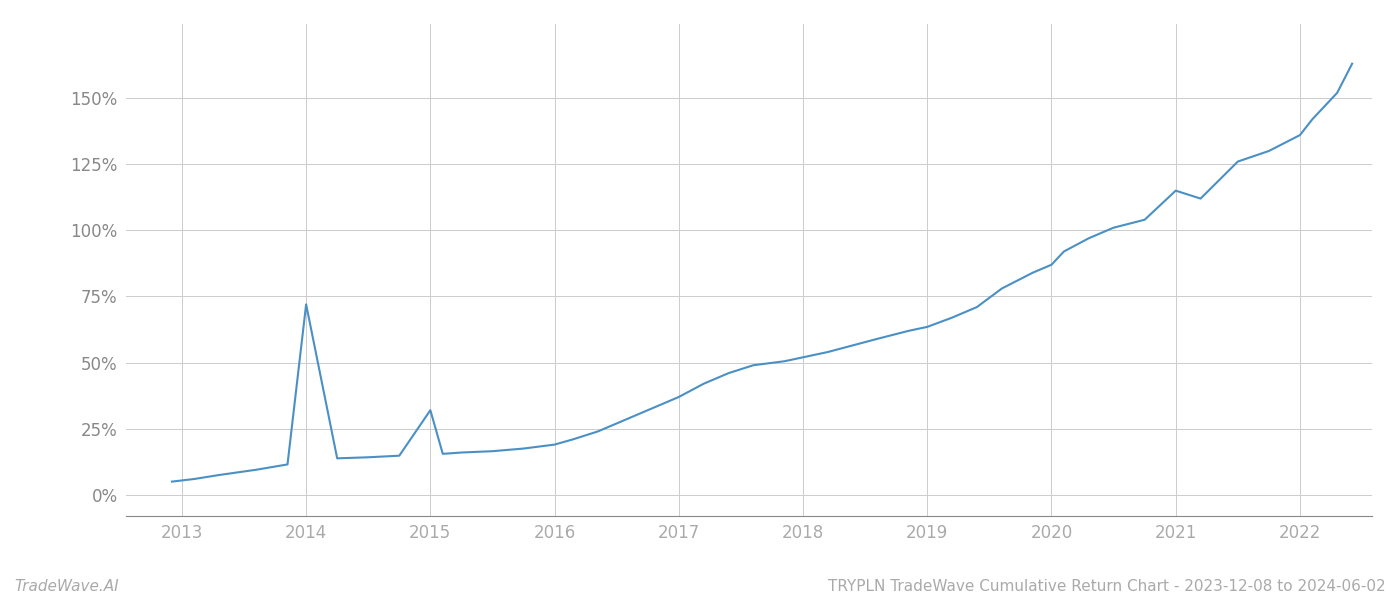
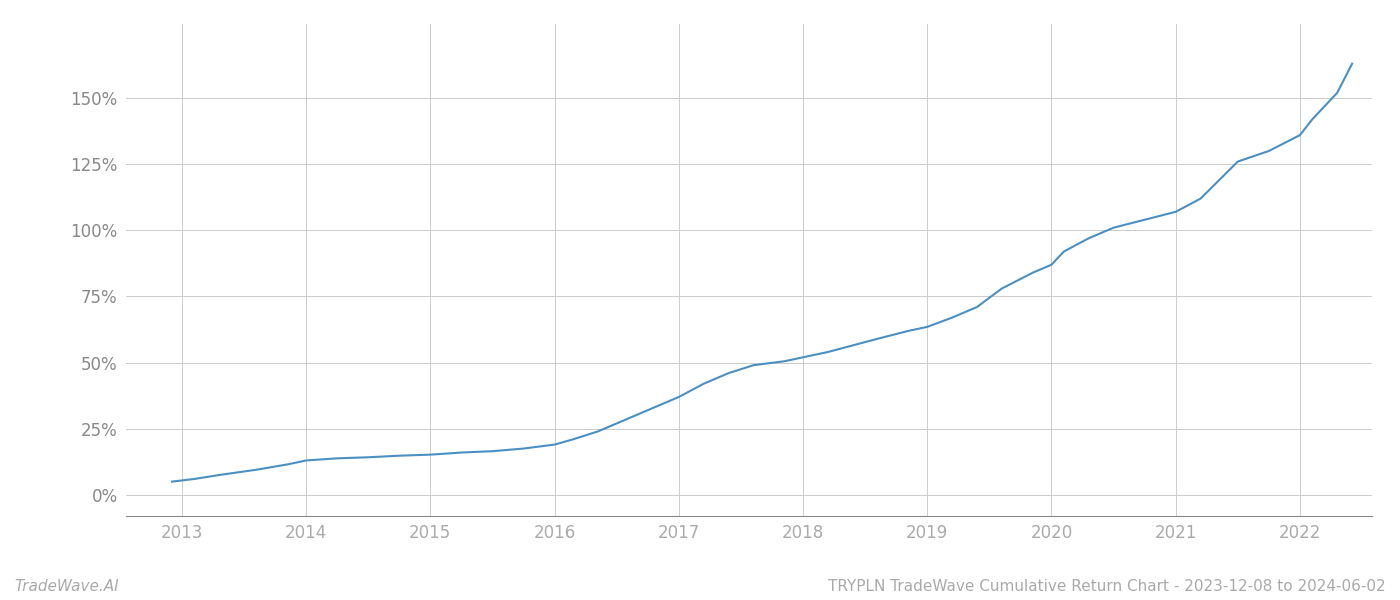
2014: 72.0% -> 13.0%
2015: 32.0% -> 15.2%
2021: 115.0% -> 107.0%
